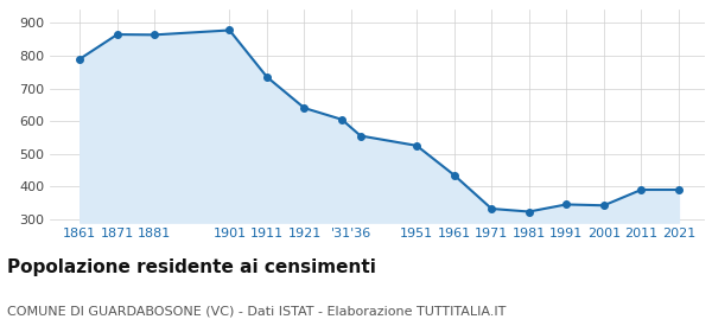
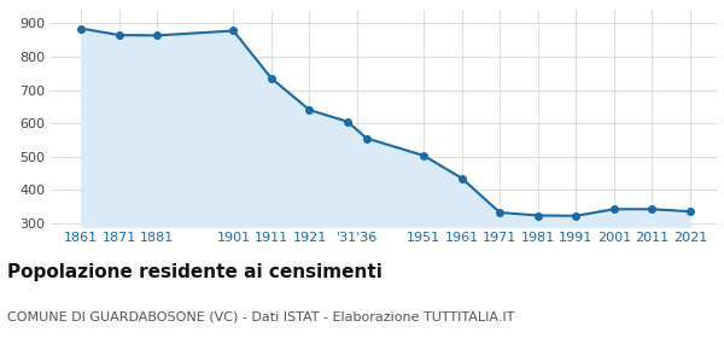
1861: 790 -> 885
1951: 525 -> 503
1991: 345 -> 322
2011: 390 -> 342
2021: 390 -> 335
